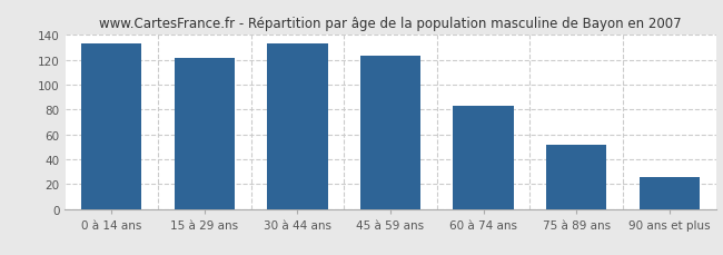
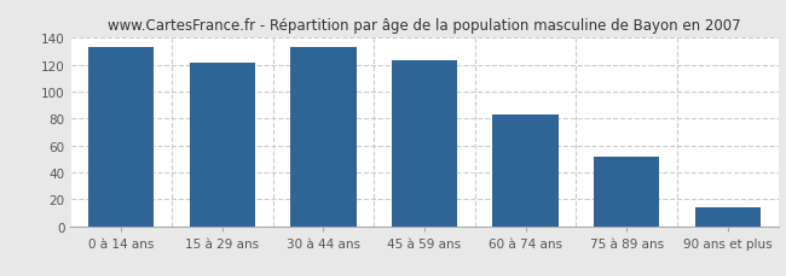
90 ans et plus: 26 -> 14
